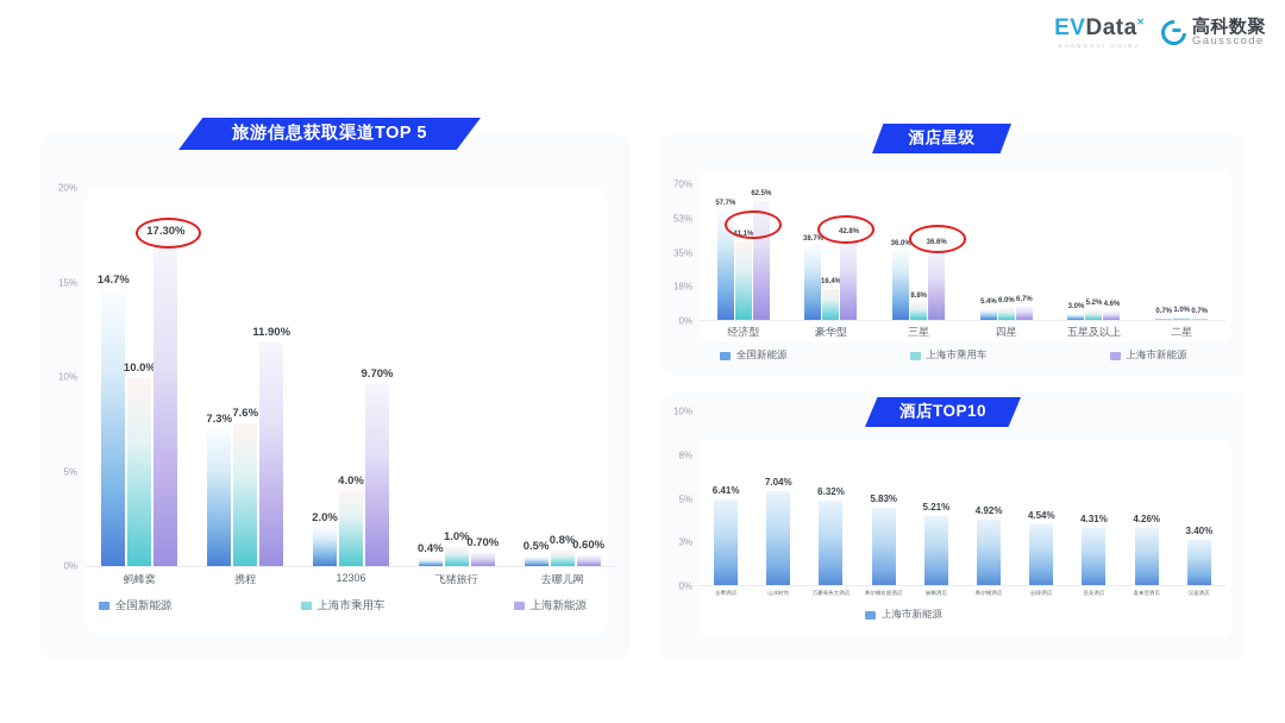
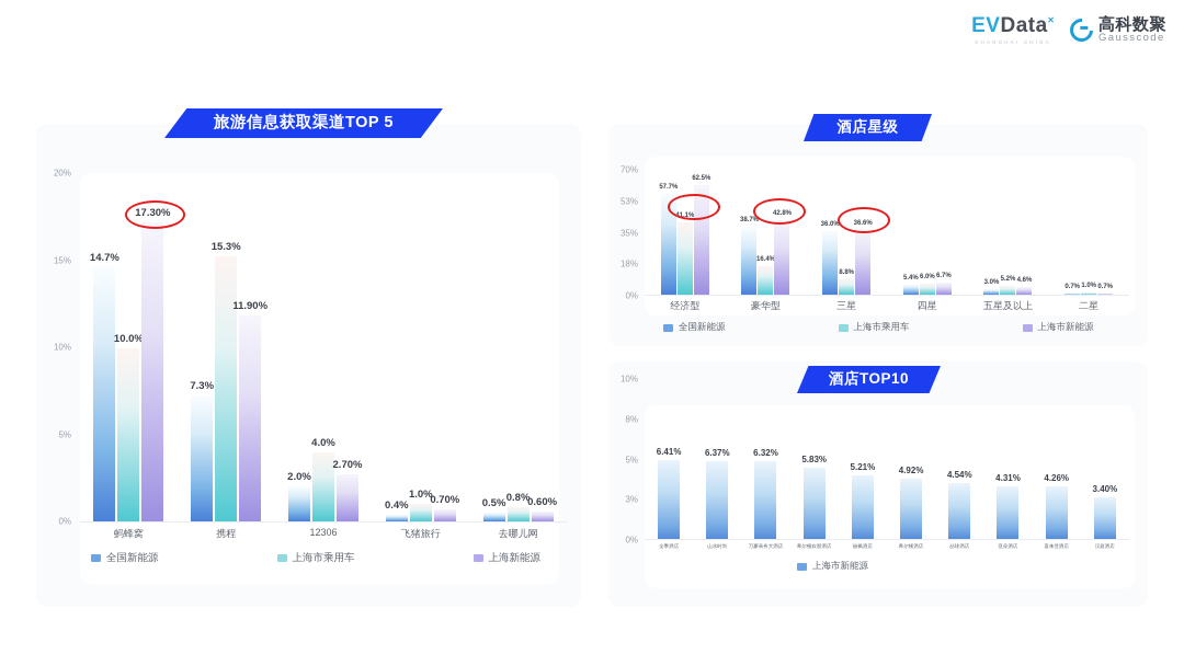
旅游信息获取渠道TOP 5/上海市乘用车/携程: 7.6% -> 15.3%
旅游信息获取渠道TOP 5/上海新能源/12306: 9.70% -> 2.70%
酒店TOP10/山水时尚: 7.04% -> 6.37%
